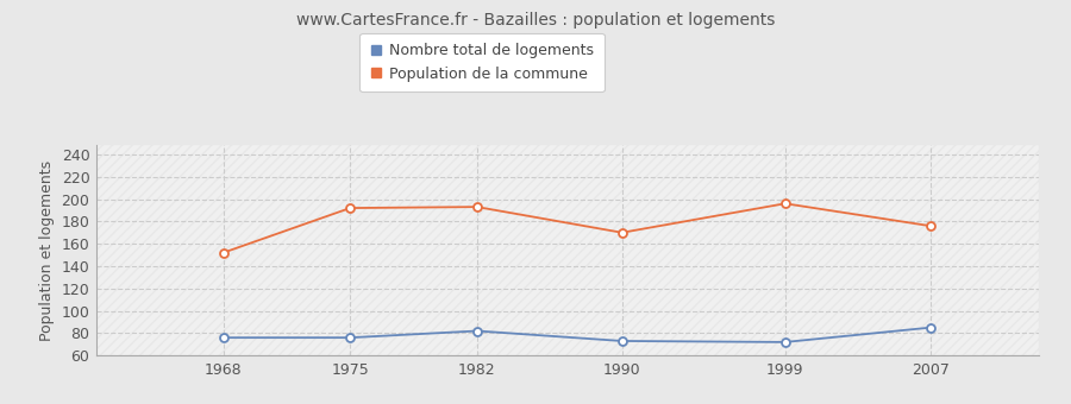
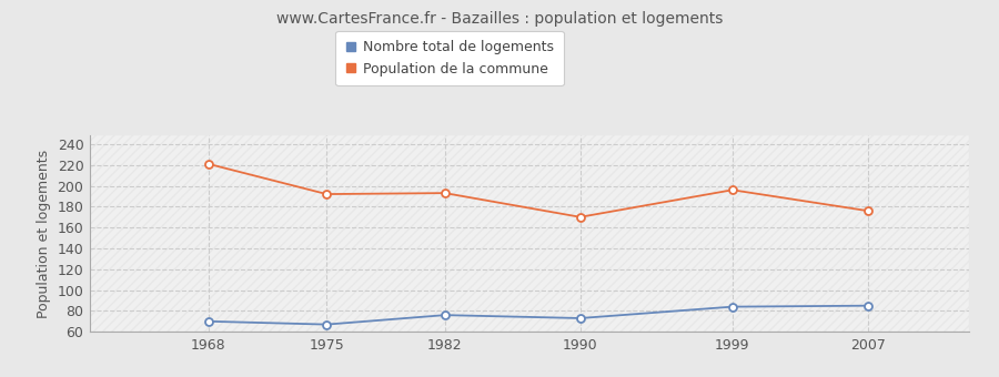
Nombre total de logements/1968: 76 -> 70
Population de la commune/1968: 152 -> 221
Nombre total de logements/1975: 76 -> 67
Nombre total de logements/1982: 82 -> 76
Nombre total de logements/1999: 72 -> 84
